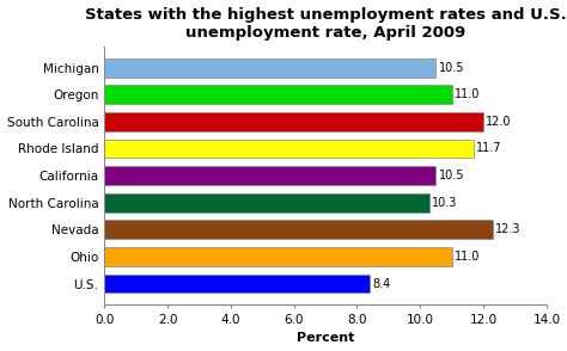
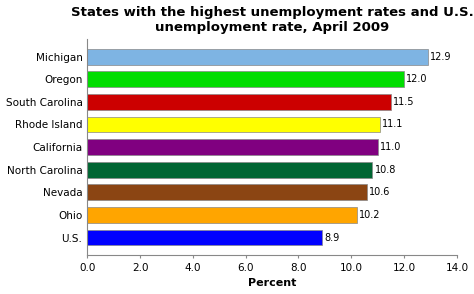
Michigan: 10.5 -> 12.9
Oregon: 11.0 -> 12.0
South Carolina: 12.0 -> 11.5
Rhode Island: 11.7 -> 11.1
California: 10.5 -> 11.0
North Carolina: 10.3 -> 10.8
Nevada: 12.3 -> 10.6
Ohio: 11.0 -> 10.2
U.S.: 8.4 -> 8.9
